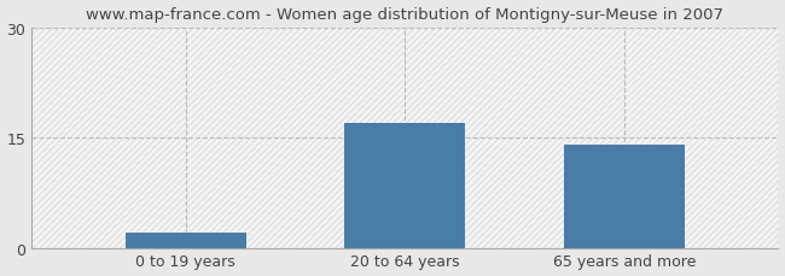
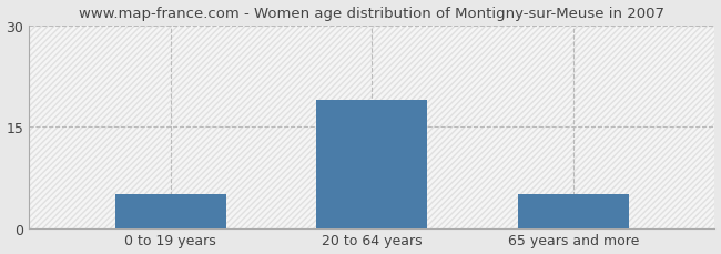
0 to 19 years: 2 -> 5
20 to 64 years: 17 -> 19
65 years and more: 14 -> 5
